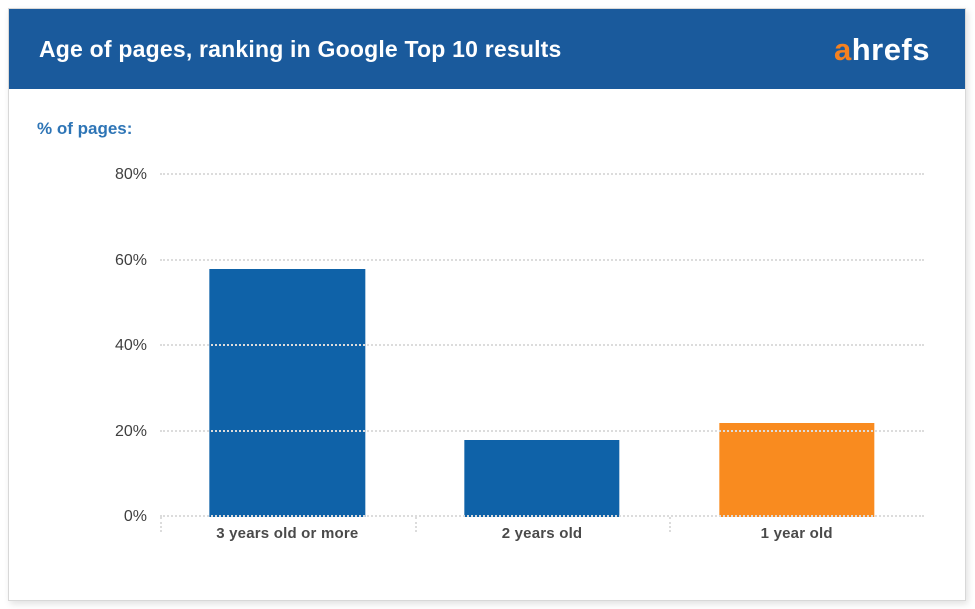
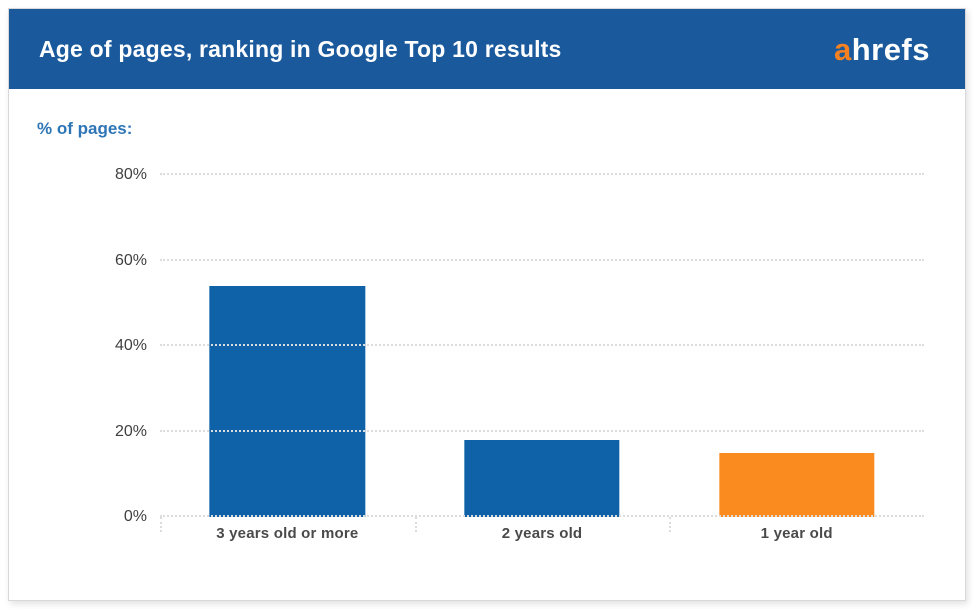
3 years old or more: 58% -> 54%
1 year old: 22% -> 15%
